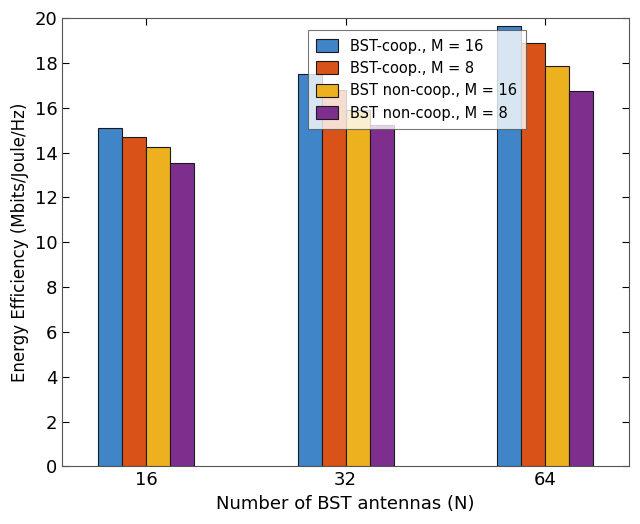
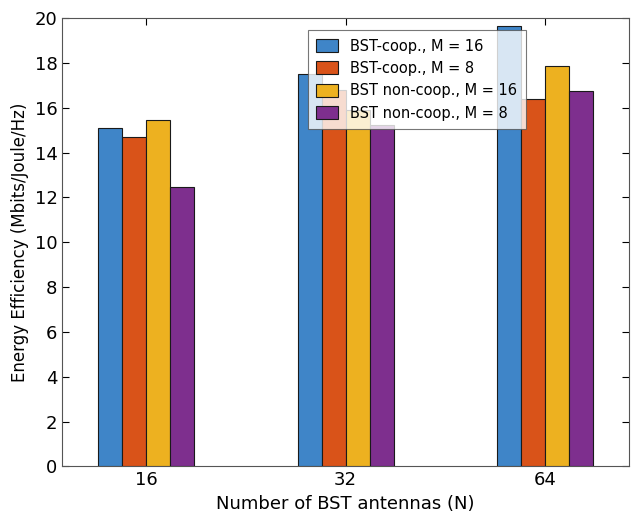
BST non-coop., M = 16/16: 14.25 -> 15.45
BST non-coop., M = 8/16: 13.55 -> 12.45
BST-coop., M = 8/64: 18.9 -> 16.4
